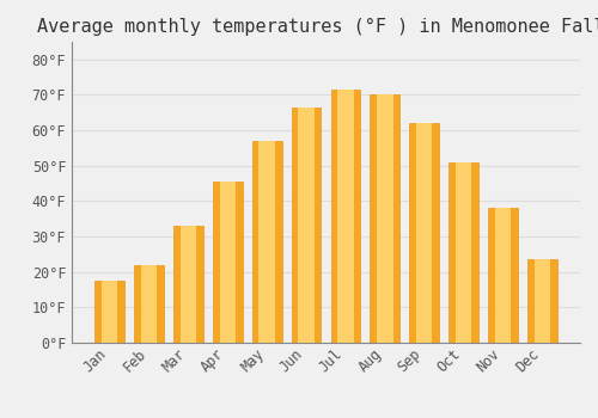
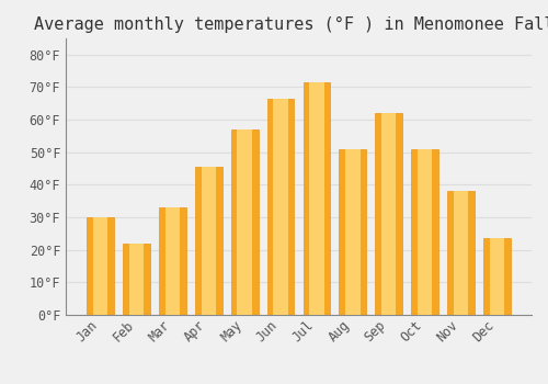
Jan: 17.5°F -> 30.0°F
Aug: 70.0°F -> 51.0°F
